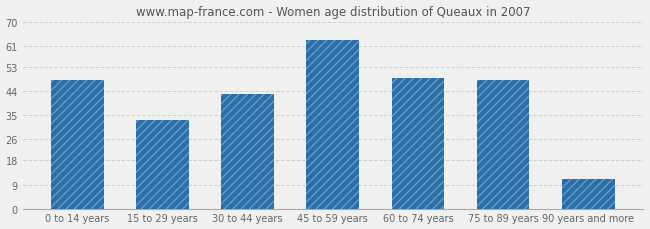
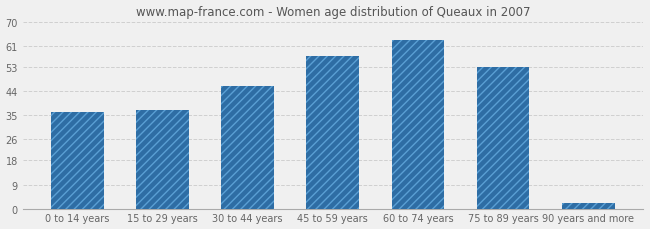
0 to 14 years: 48 -> 36
15 to 29 years: 33 -> 37
30 to 44 years: 43 -> 46
45 to 59 years: 63 -> 57
60 to 74 years: 49 -> 63
75 to 89 years: 48 -> 53
90 years and more: 11 -> 2
